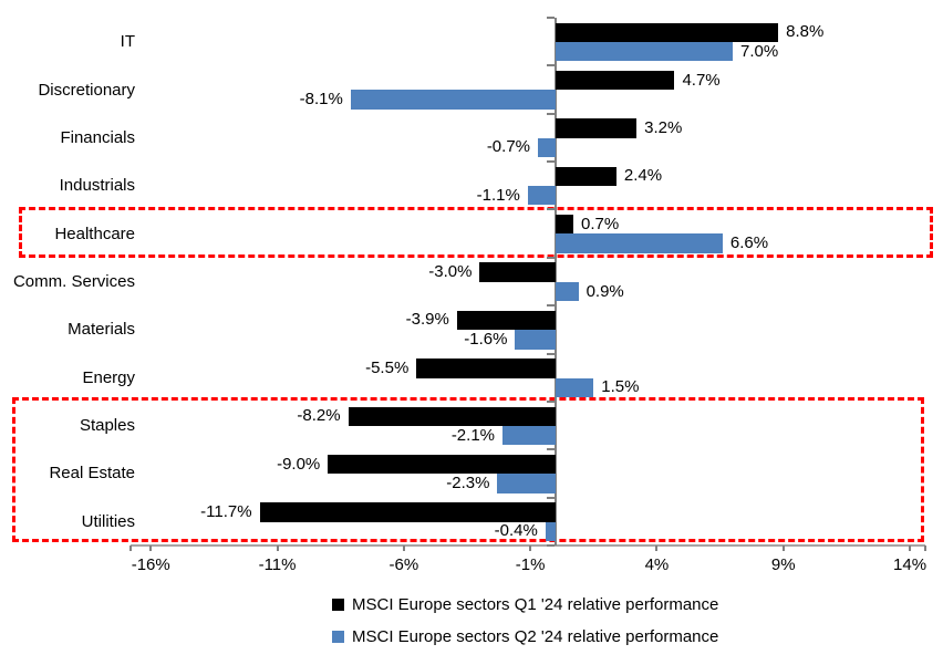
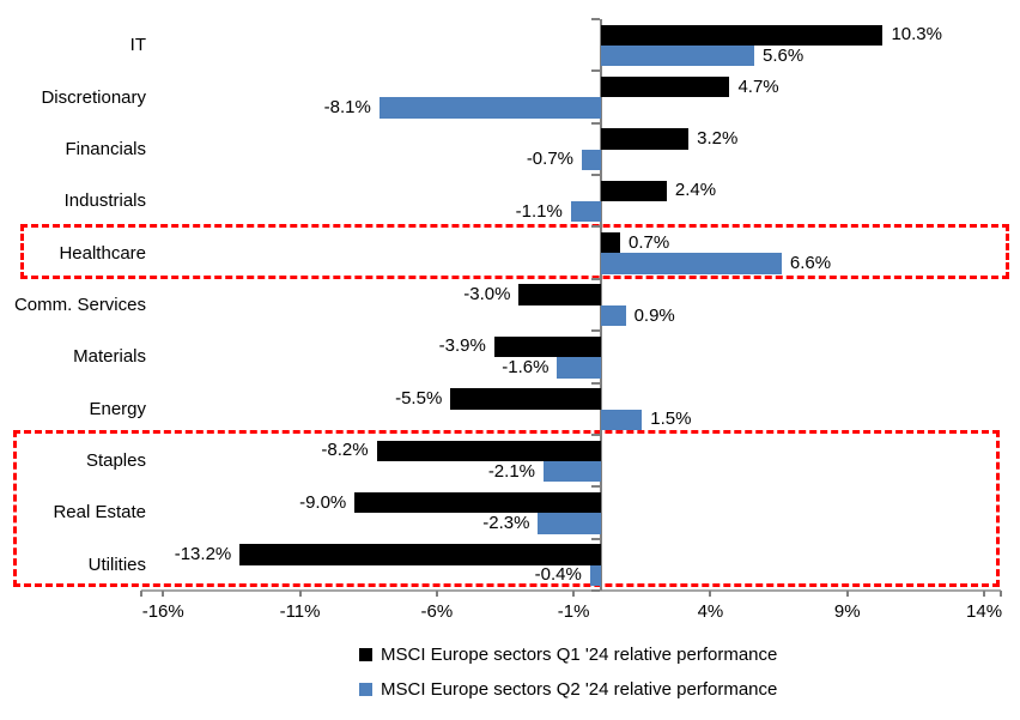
MSCI Europe sectors Q1 '24 relative performance/IT: 8.8% -> 10.3%
MSCI Europe sectors Q2 '24 relative performance/IT: 7.0% -> 5.6%
MSCI Europe sectors Q1 '24 relative performance/Utilities: -11.7% -> -13.2%
